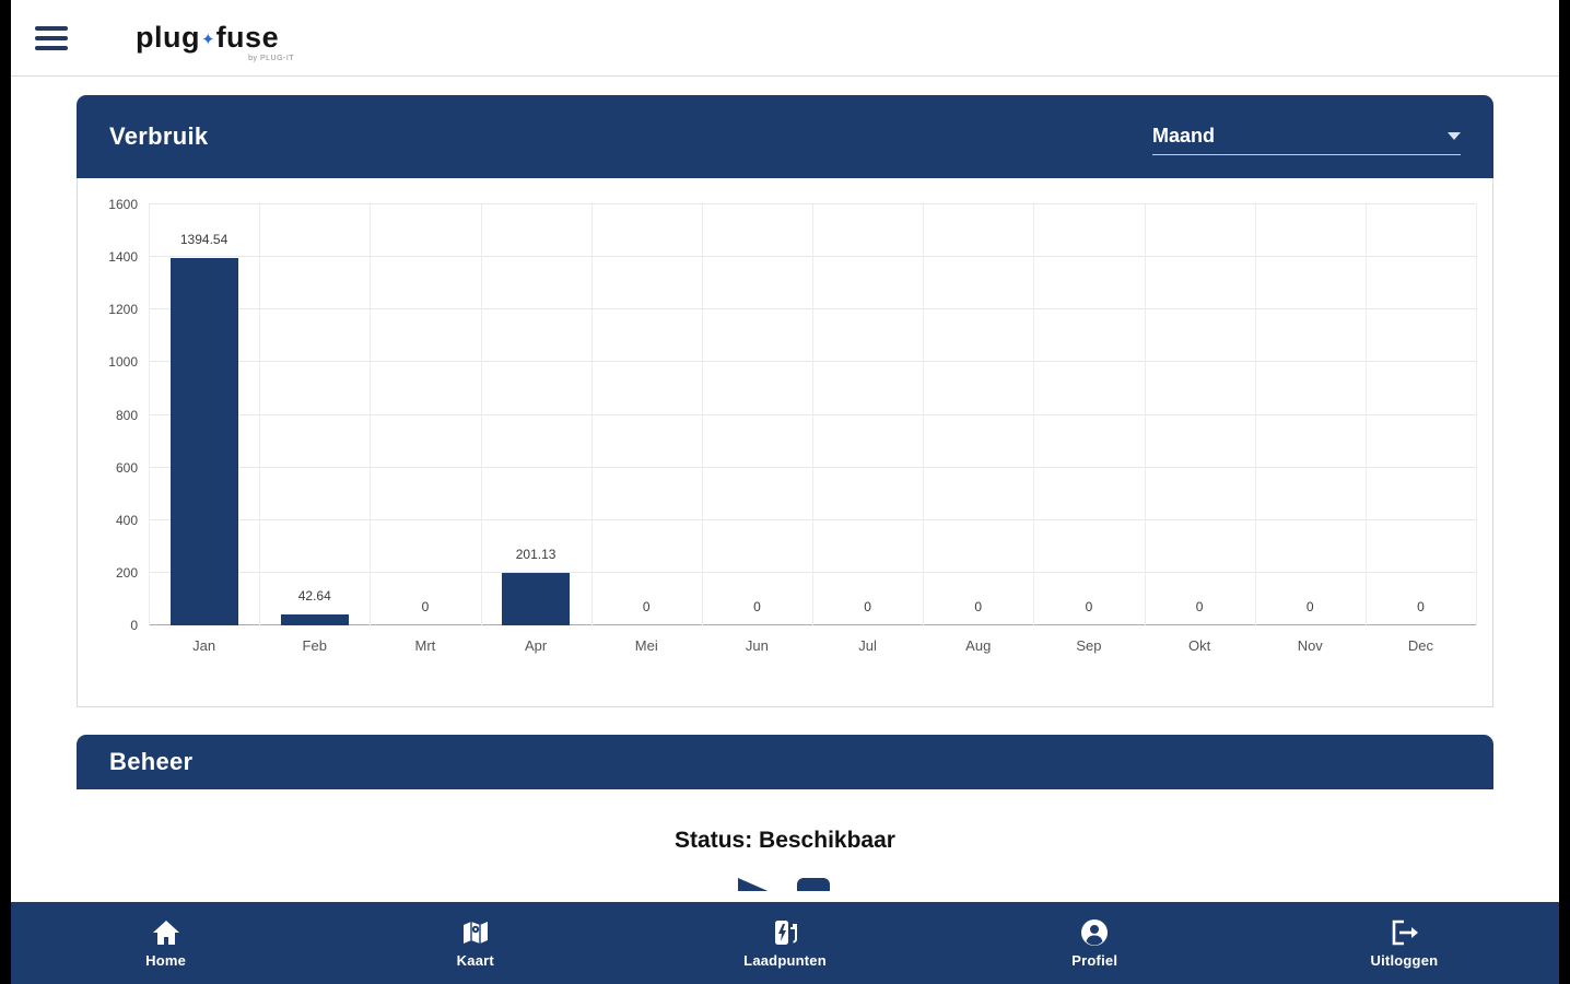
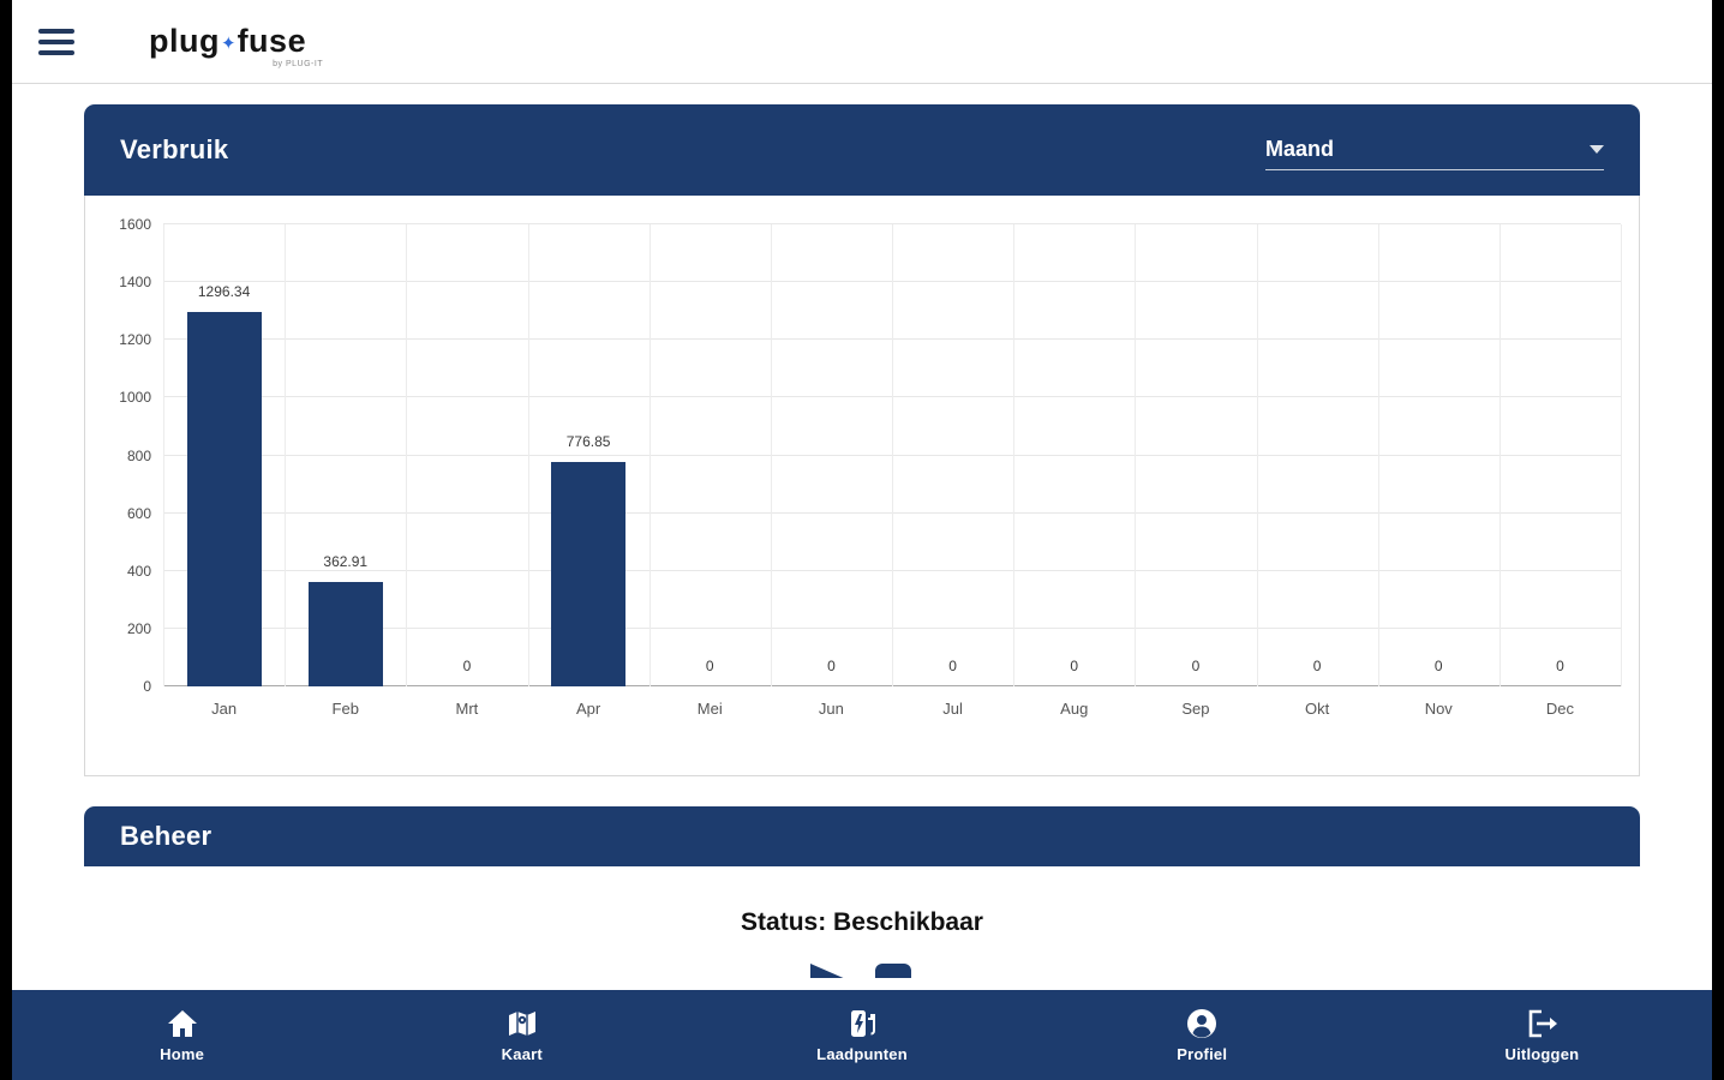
Jan: 1394.54 -> 1296.34
Feb: 42.64 -> 362.91
Apr: 201.13 -> 776.85
